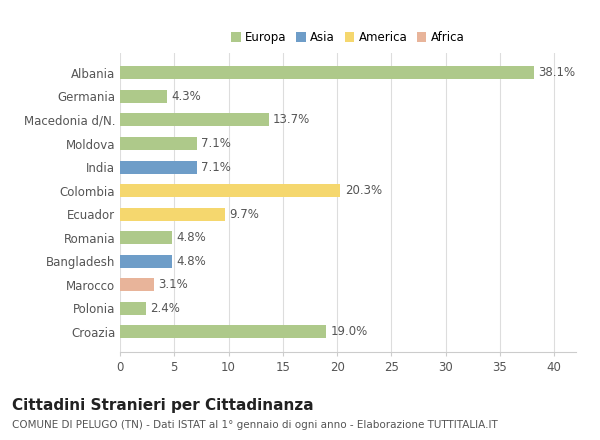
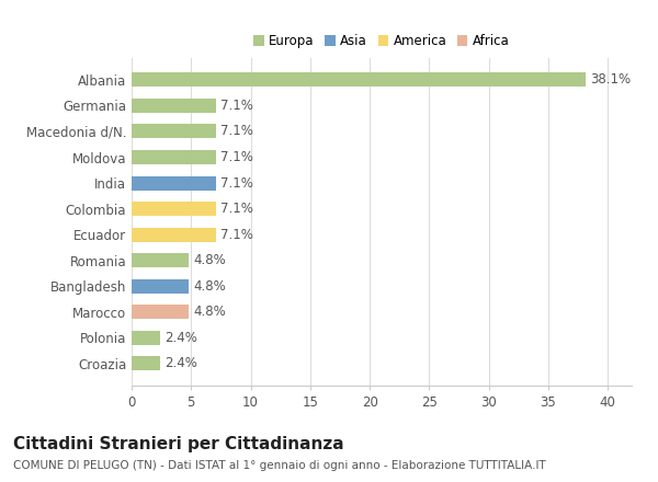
Germania: 4.3% -> 7.1%
Macedonia d/N.: 13.7% -> 7.1%
Colombia: 20.3% -> 7.1%
Ecuador: 9.7% -> 7.1%
Marocco: 3.1% -> 4.8%
Croazia: 19.0% -> 2.4%
